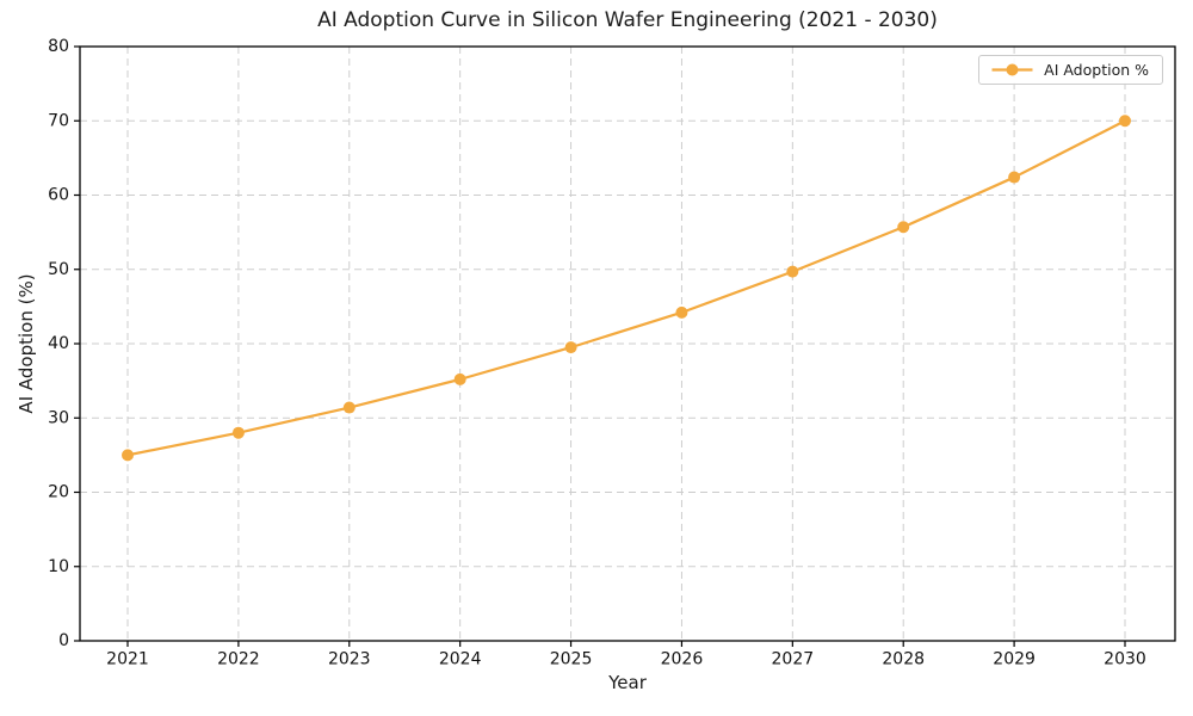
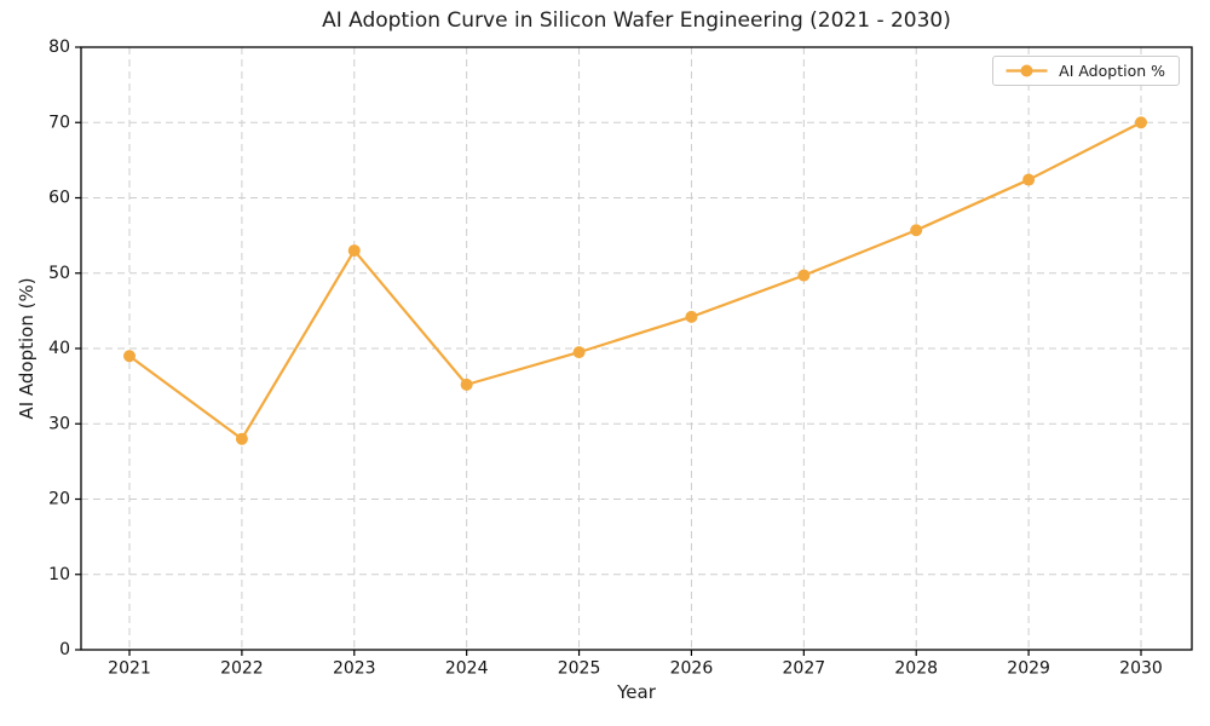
2021: 25 -> 39
2023: 31 -> 53
